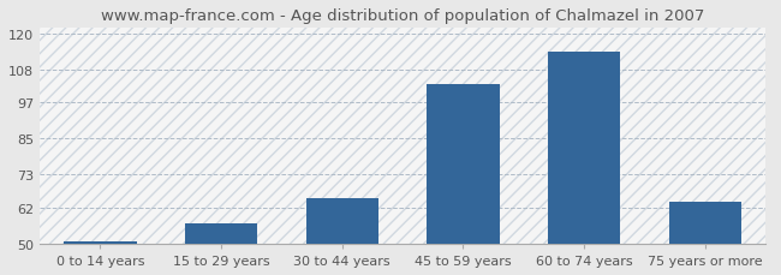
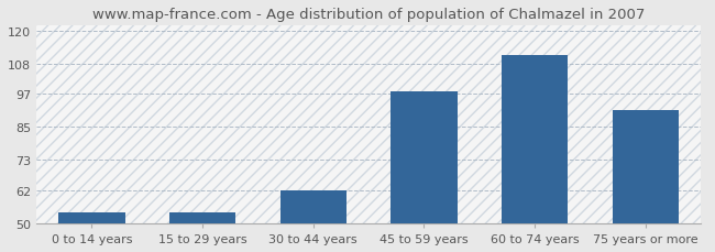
0 to 14 years: 51 -> 54
15 to 29 years: 57 -> 54
30 to 44 years: 65 -> 62
45 to 59 years: 103 -> 98
60 to 74 years: 114 -> 111
75 years or more: 64 -> 91
